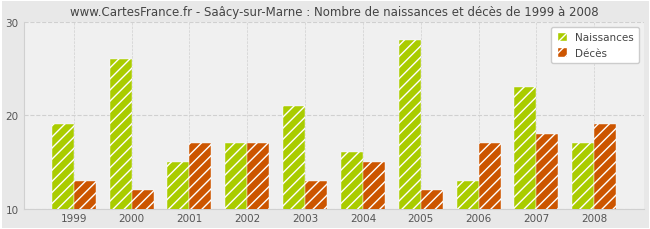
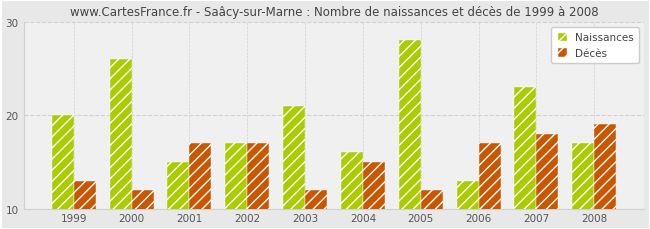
Naissances/1999: 19 -> 20
Décès/2003: 13 -> 12
